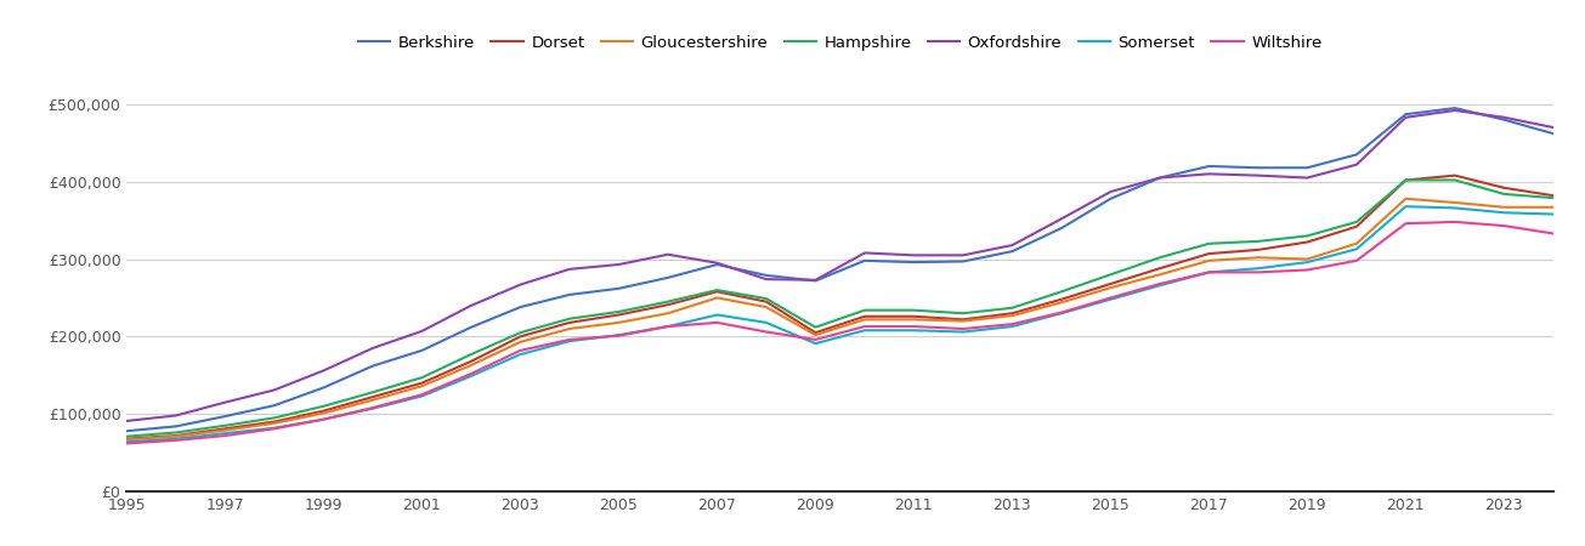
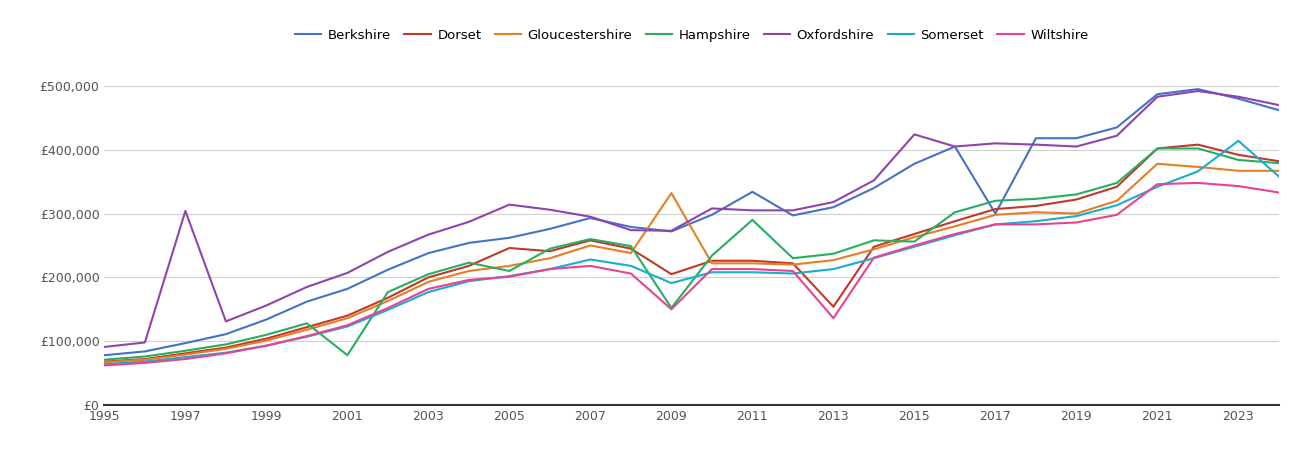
Oxfordshire/1997: £115,000 -> £304,000
Hampshire/2001: £147,000 -> £78,000
Dorset/2005: £228,000 -> £246,000
Hampshire/2005: £232,000 -> £210,000
Oxfordshire/2005: £293,000 -> £314,000
Gloucestershire/2009: £202,000 -> £332,000
Hampshire/2009: £212,000 -> £152,000
Wiltshire/2009: £196,000 -> £150,000
Berkshire/2011: £296,000 -> £334,000
Hampshire/2011: £234,000 -> £290,000
Dorset/2013: £230,000 -> £154,000
Wiltshire/2013: £216,000 -> £136,000
Hampshire/2015: £280,000 -> £256,000
Oxfordshire/2015: £387,000 -> £424,000
Berkshire/2017: £420,000 -> £300,000
Somerset/2021: £368,000 -> £342,000
Somerset/2023: £360,000 -> £414,000
